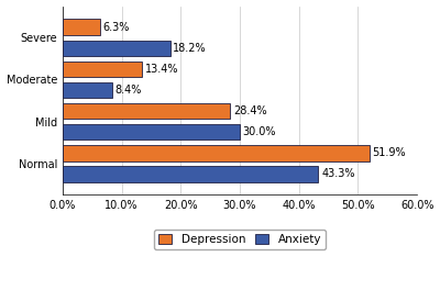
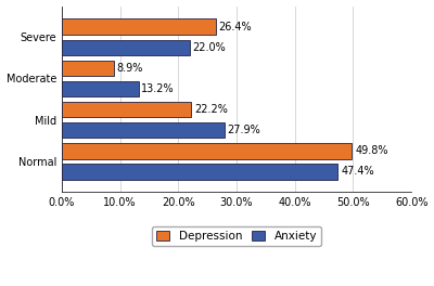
Depression/Severe: 6.3% -> 26.4%
Anxiety/Severe: 18.2% -> 22.0%
Depression/Moderate: 13.4% -> 8.9%
Anxiety/Moderate: 8.4% -> 13.2%
Depression/Mild: 28.4% -> 22.2%
Anxiety/Mild: 30.0% -> 27.9%
Depression/Normal: 51.9% -> 49.8%
Anxiety/Normal: 43.3% -> 47.4%
